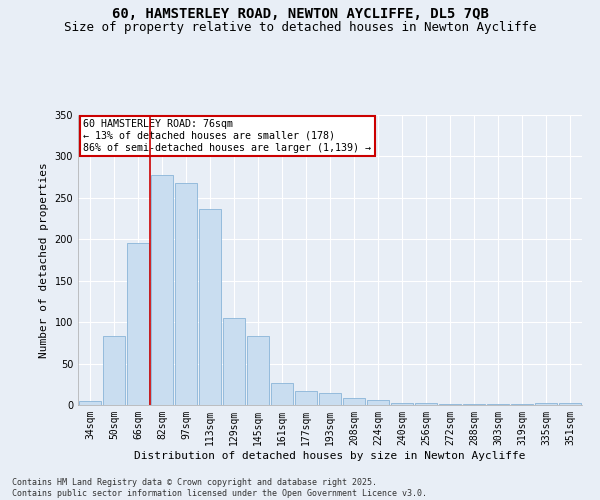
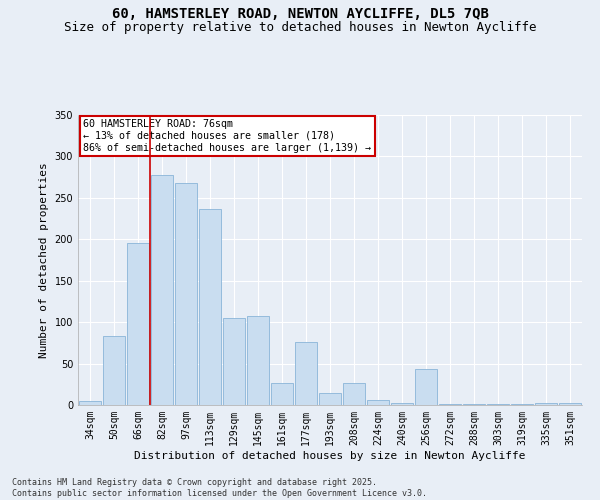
145sqm: 83 -> 108
177sqm: 17 -> 76
208sqm: 9 -> 26
256sqm: 2 -> 44
